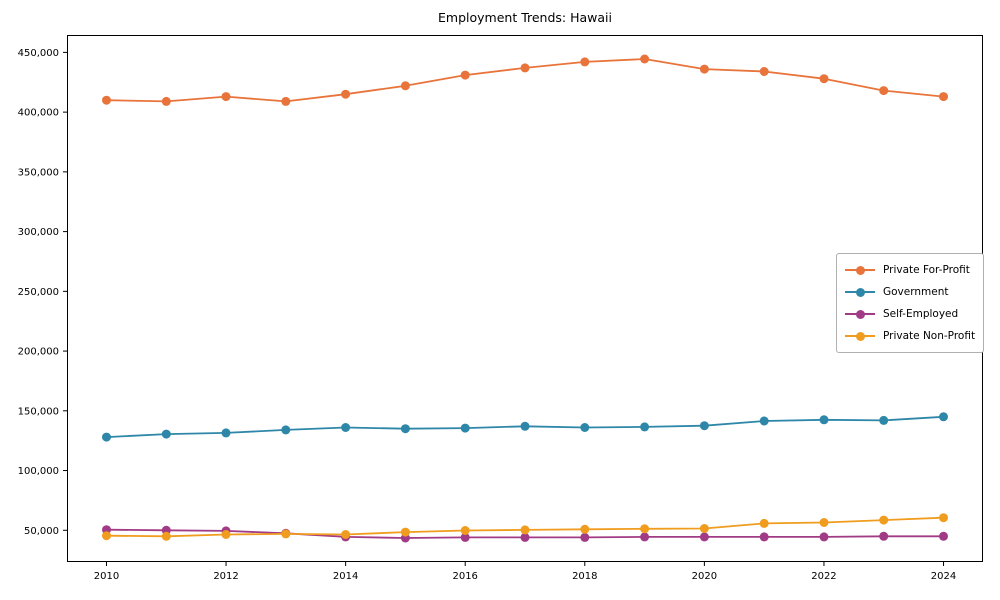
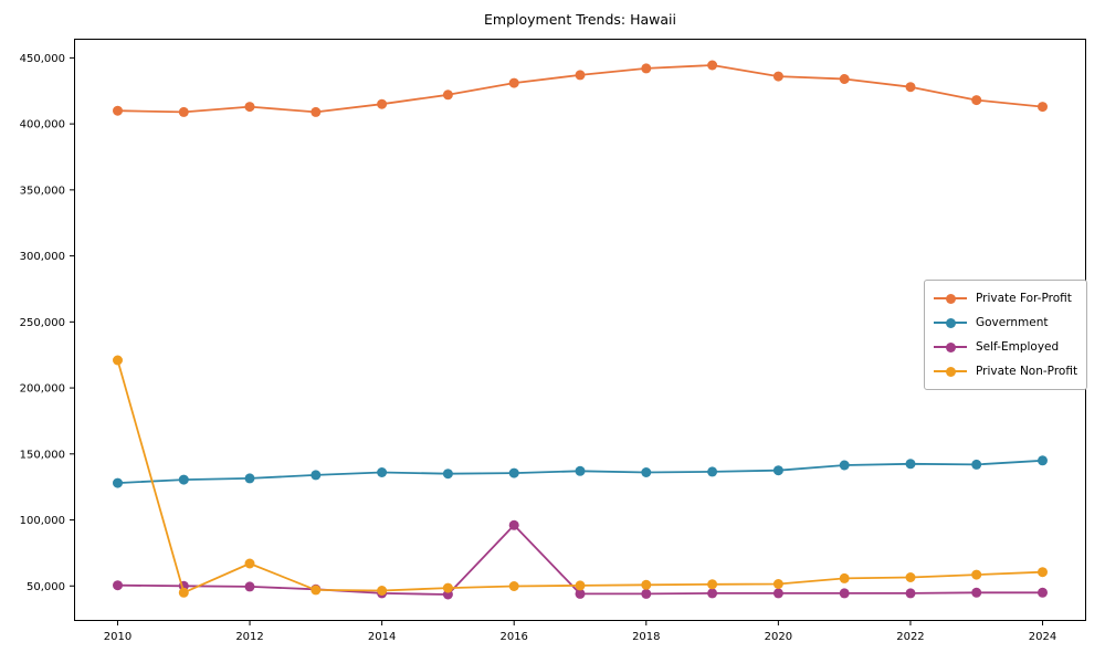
Private Non-Profit/2010: 46000 -> 221000
Private Non-Profit/2012: 46000 -> 67000
Self-Employed/2016: 44000 -> 96000
